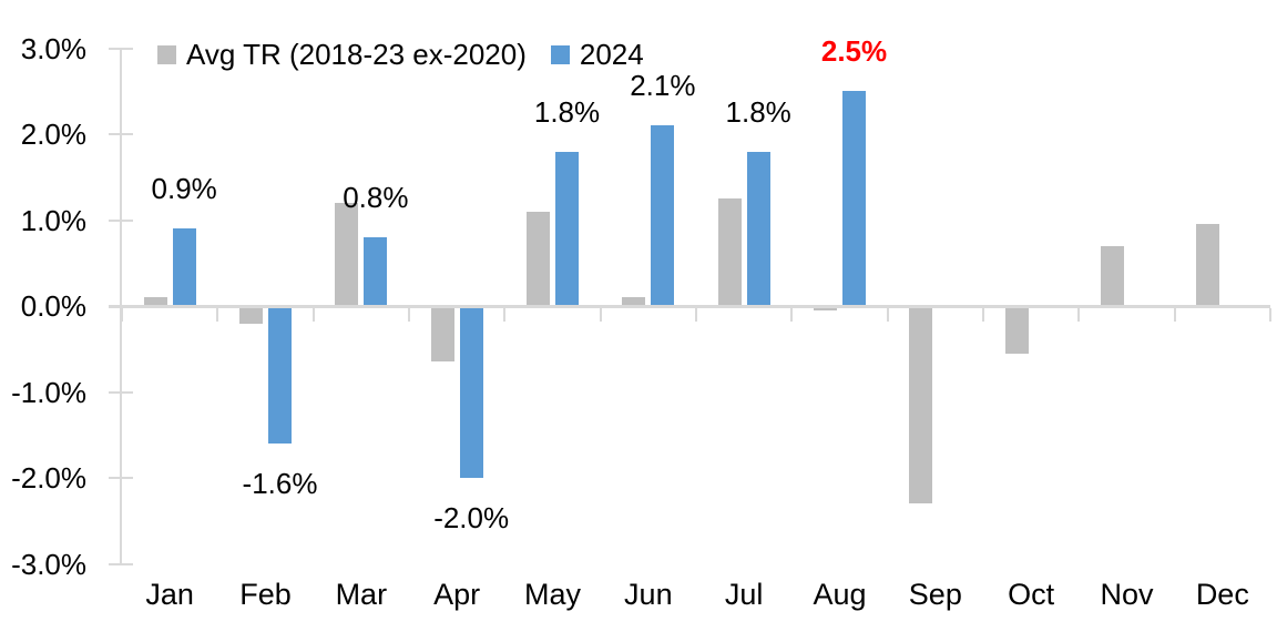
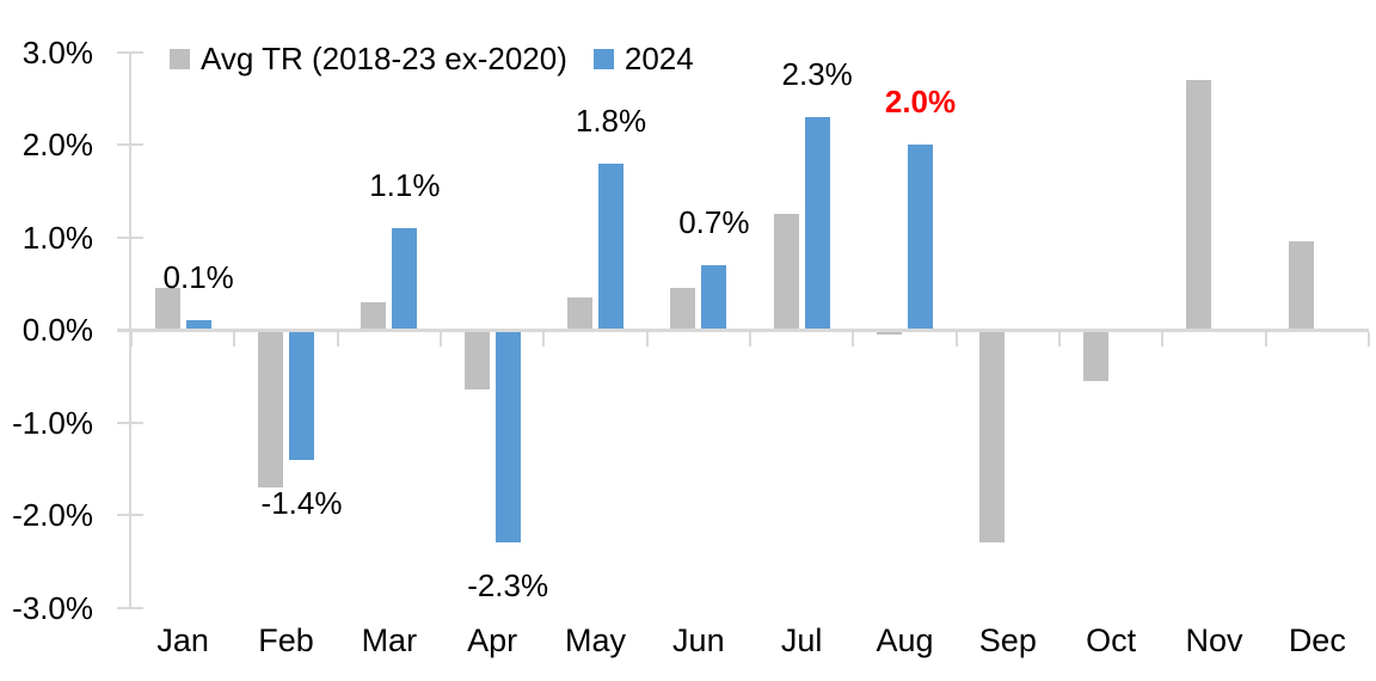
Avg TR (2018-23 ex-2020)/Jan: 0.1% -> 0.5%
2024/Jan: 0.9% -> 0.1%
Avg TR (2018-23 ex-2020)/Feb: -0.2% -> -1.7%
2024/Feb: -1.6% -> -1.4%
Avg TR (2018-23 ex-2020)/Mar: 1.2% -> 0.3%
2024/Mar: 0.8% -> 1.1%
2024/Apr: -2.0% -> -2.3%
Avg TR (2018-23 ex-2020)/May: 1.1% -> 0.3%
Avg TR (2018-23 ex-2020)/Jun: 0.1% -> 0.5%
2024/Jun: 2.1% -> 0.7%
2024/Jul: 1.8% -> 2.3%
2024/Aug: 2.5% -> 2.0%
Avg TR (2018-23 ex-2020)/Nov: 0.7% -> 2.7%
